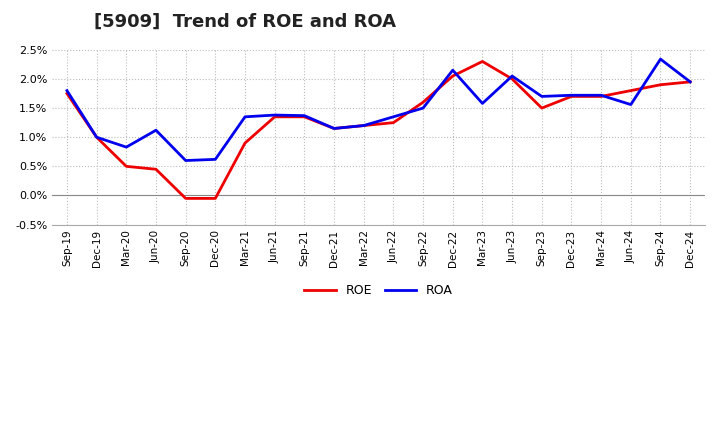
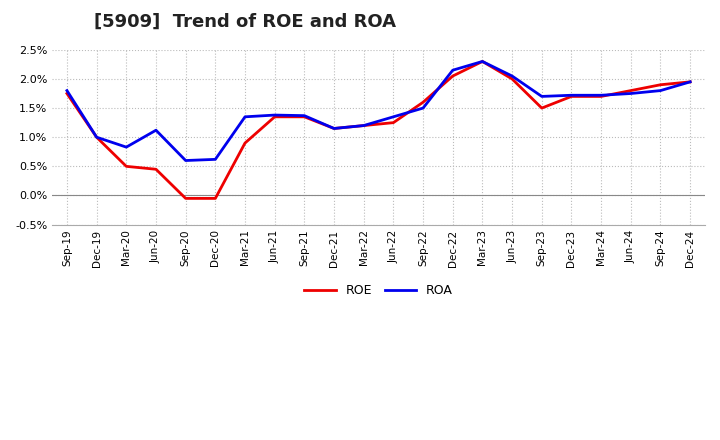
ROA/Mar-23: 1.58% -> 2.30%
ROA/Jun-24: 1.56% -> 1.75%
ROA/Sep-24: 2.34% -> 1.80%
